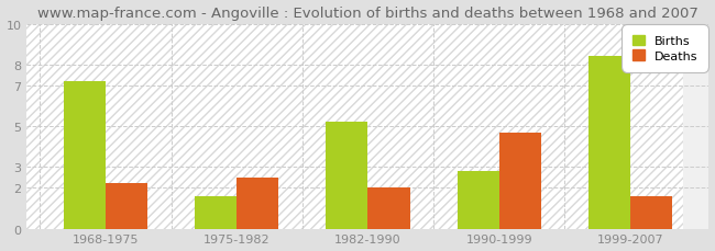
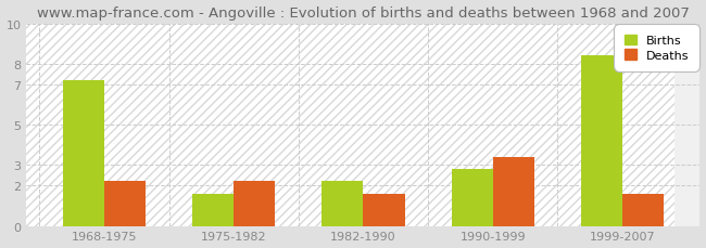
Deaths/1975-1982: 2.5 -> 2.2
Births/1982-1990: 5.2 -> 2.2
Deaths/1982-1990: 2.0 -> 1.6
Deaths/1990-1999: 4.7 -> 3.4
